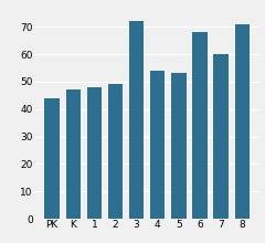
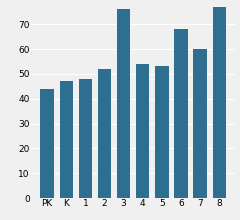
2: 49 -> 52
3: 72 -> 76
8: 71 -> 77
